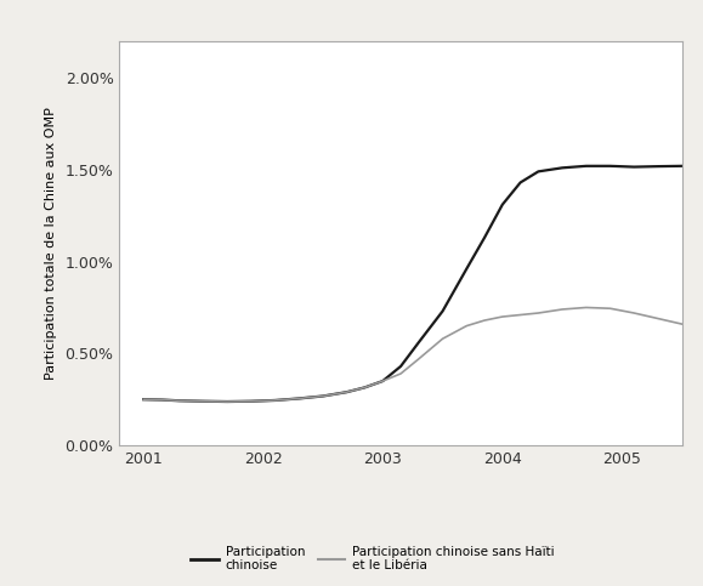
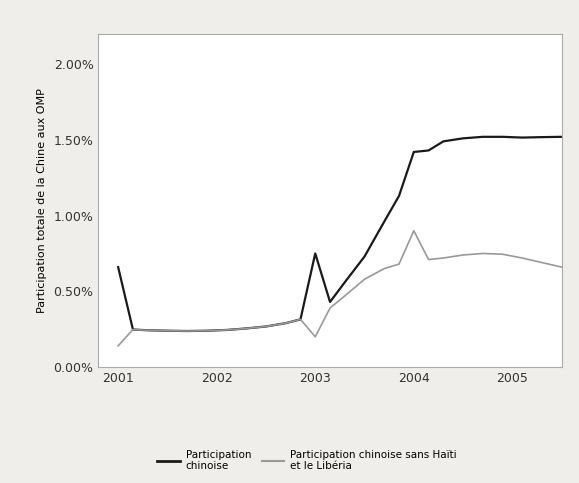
Participation chinoise/2001: 0.25% -> 0.66%
Participation chinoise sans Haïti et le Libéria/2001: 0.25% -> 0.14%
Participation chinoise/2003: 0.35% -> 0.75%
Participation chinoise sans Haïti et le Libéria/2003: 0.35% -> 0.20%
Participation chinoise/2004: 1.31% -> 1.42%
Participation chinoise sans Haïti et le Libéria/2004: 0.70% -> 0.90%
